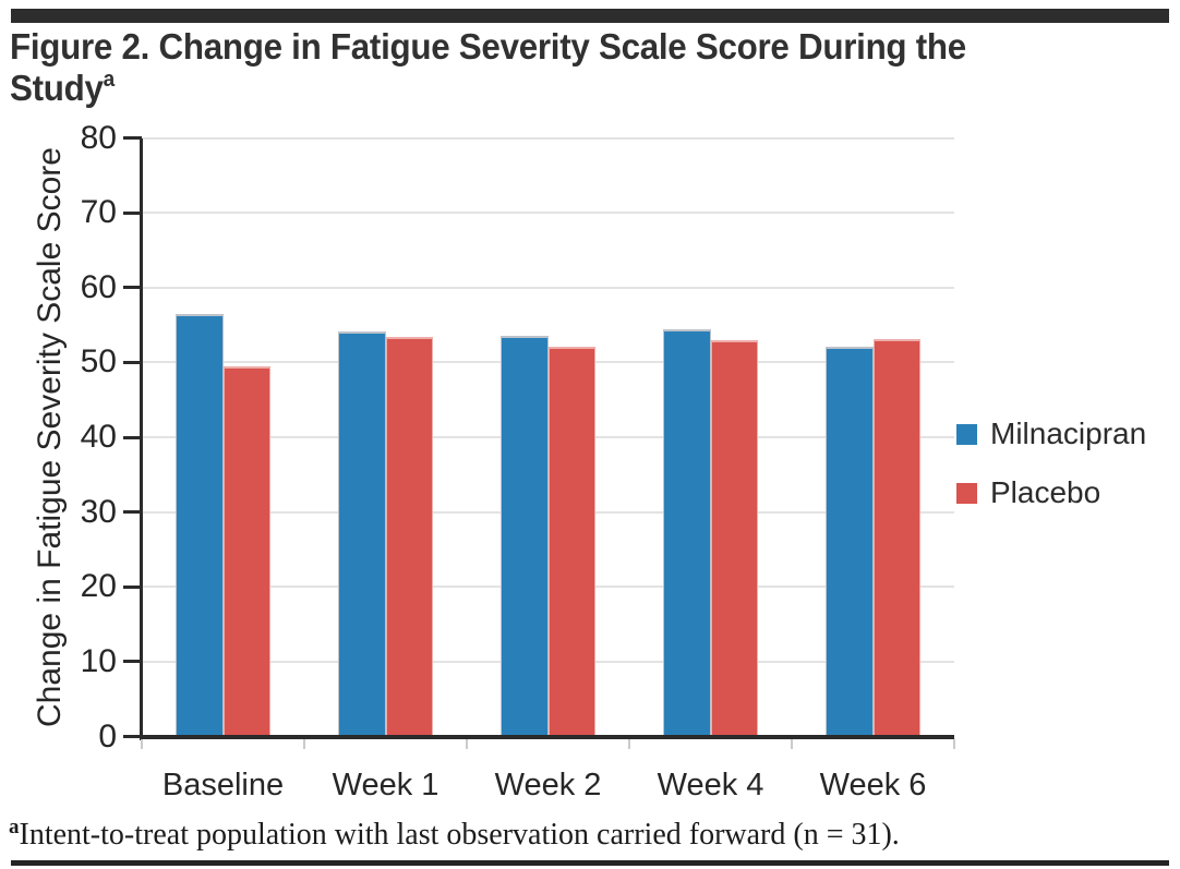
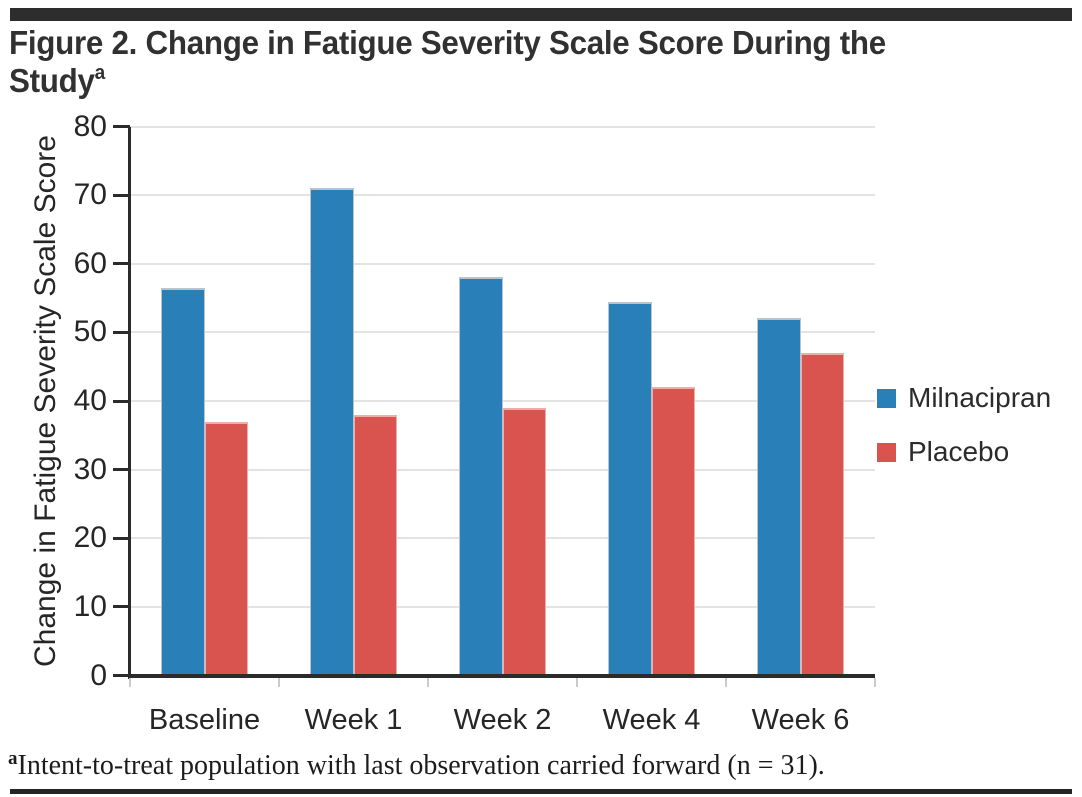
Placebo/Baseline: 49 -> 37
Milnacipran/Week 1: 54 -> 71
Placebo/Week 1: 53 -> 38
Milnacipran/Week 2: 54 -> 58
Placebo/Week 2: 52 -> 39
Placebo/Week 4: 53 -> 42
Placebo/Week 6: 53 -> 47
